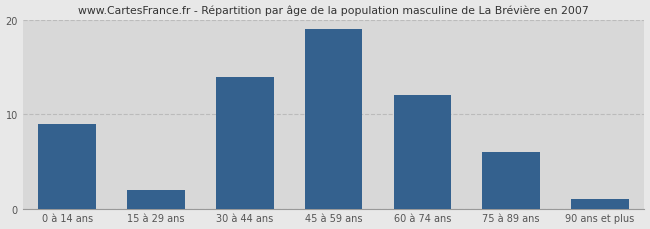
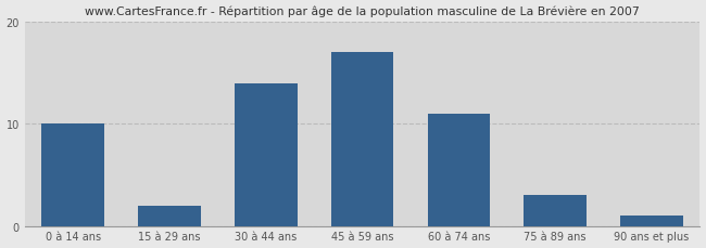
0 à 14 ans: 9 -> 10
45 à 59 ans: 19 -> 17
60 à 74 ans: 12 -> 11
75 à 89 ans: 6 -> 3
